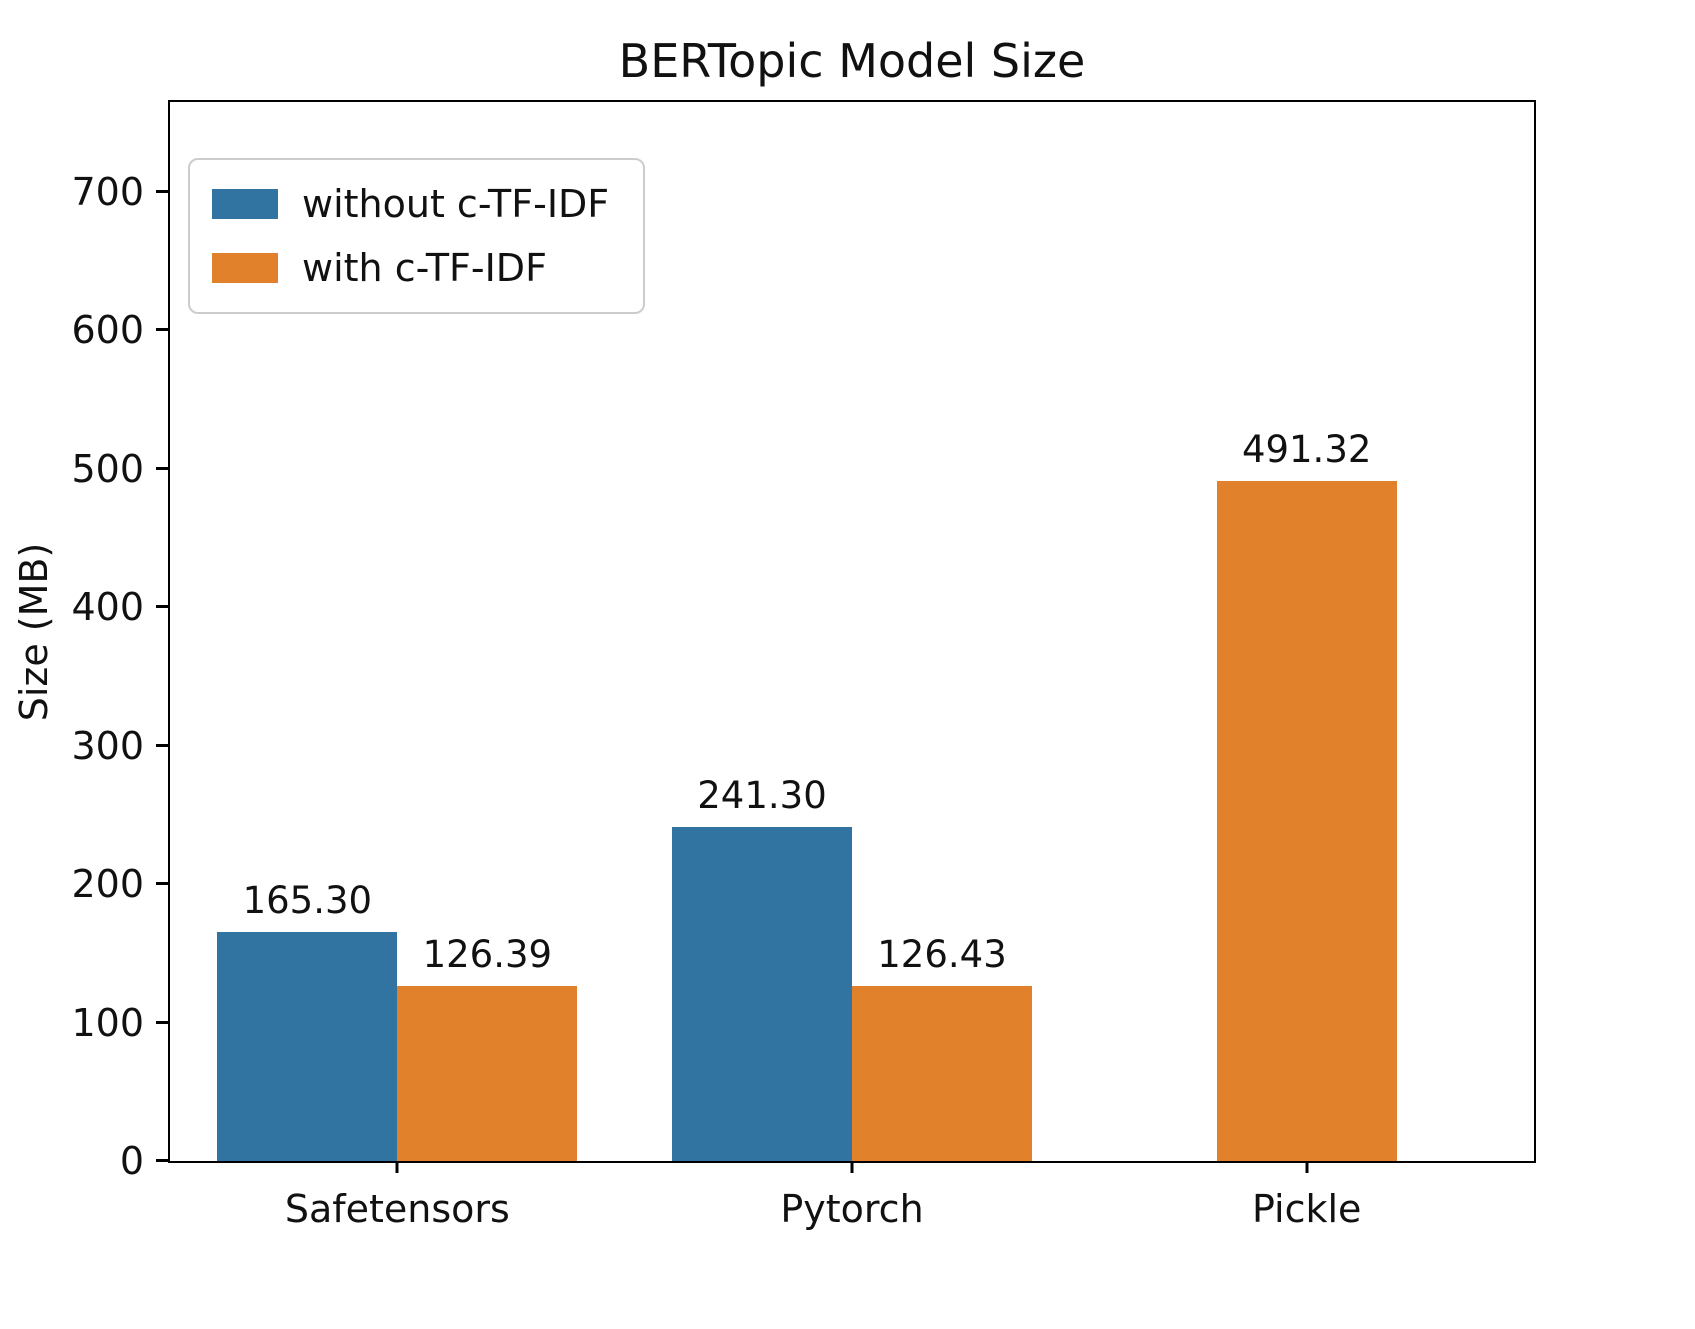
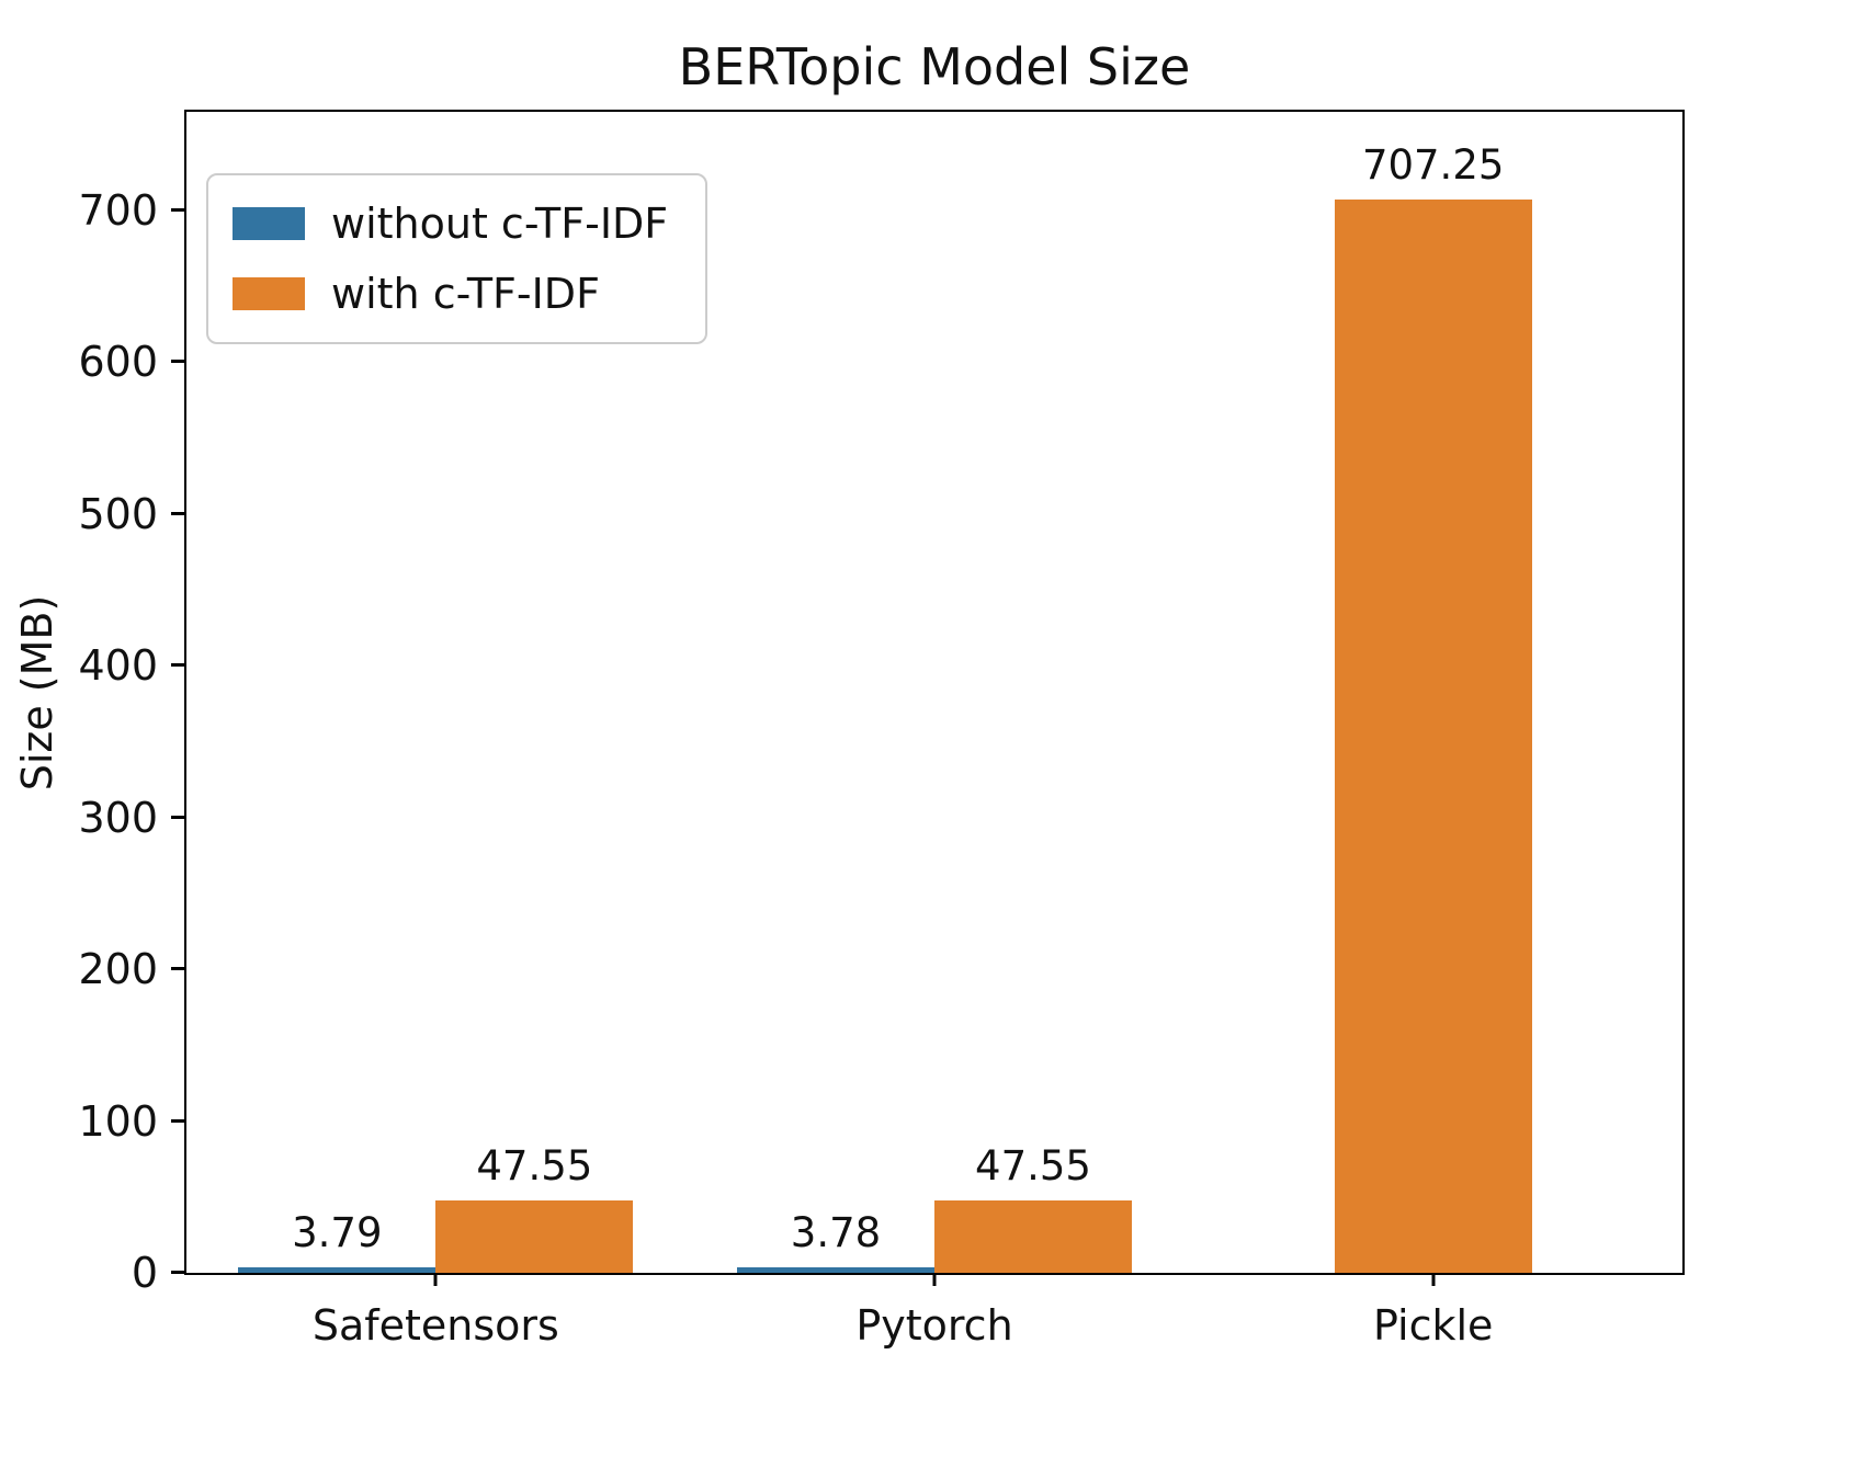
without c-TF-IDF/Safetensors: 165.30 -> 3.79
with c-TF-IDF/Safetensors: 126.39 -> 47.55
without c-TF-IDF/Pytorch: 241.30 -> 3.78
with c-TF-IDF/Pytorch: 126.43 -> 47.55
with c-TF-IDF/Pickle: 491.32 -> 707.25
